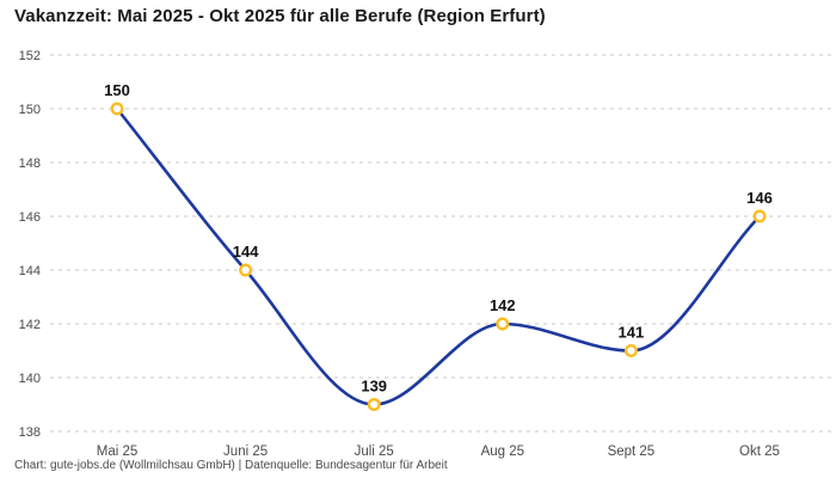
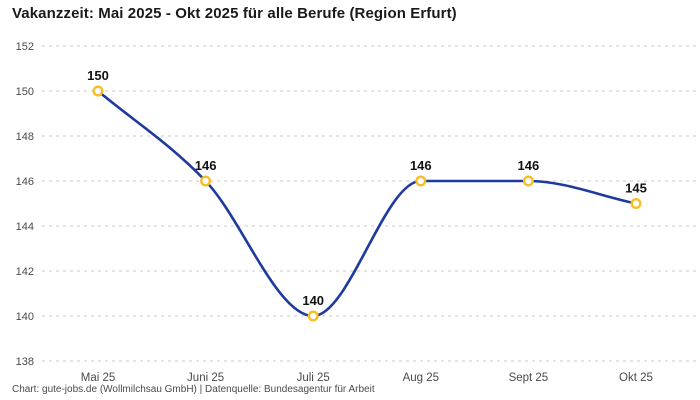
Juni 25: 144 -> 146
Juli 25: 139 -> 140
Aug 25: 142 -> 146
Sept 25: 141 -> 146
Okt 25: 146 -> 145
